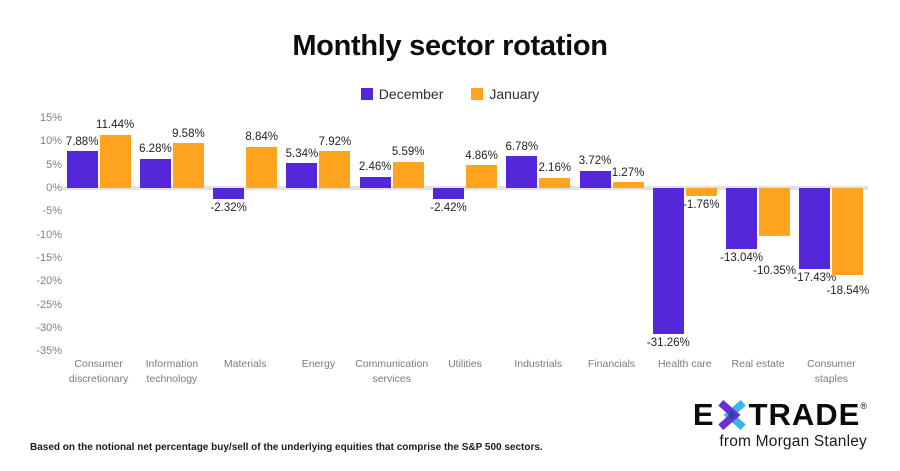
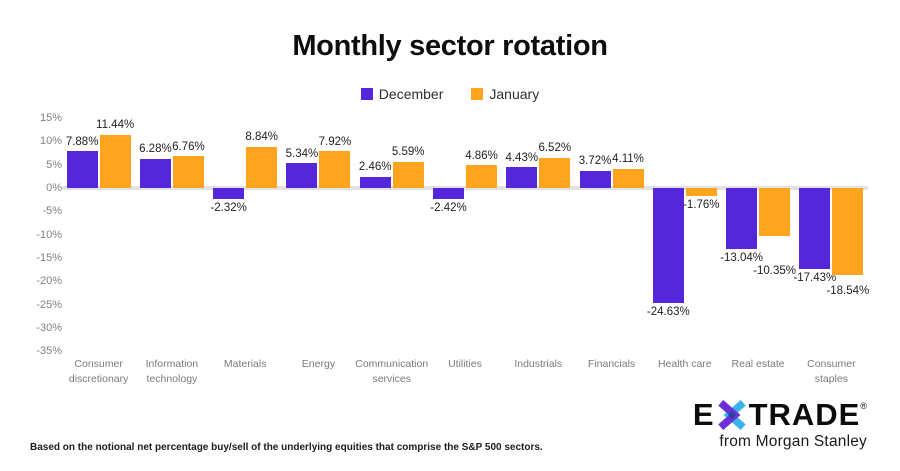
January/Information technology: 9.58% -> 6.76%
December/Industrials: 6.78% -> 4.43%
January/Industrials: 2.16% -> 6.52%
January/Financials: 1.27% -> 4.11%
December/Health care: -31.26% -> -24.63%
